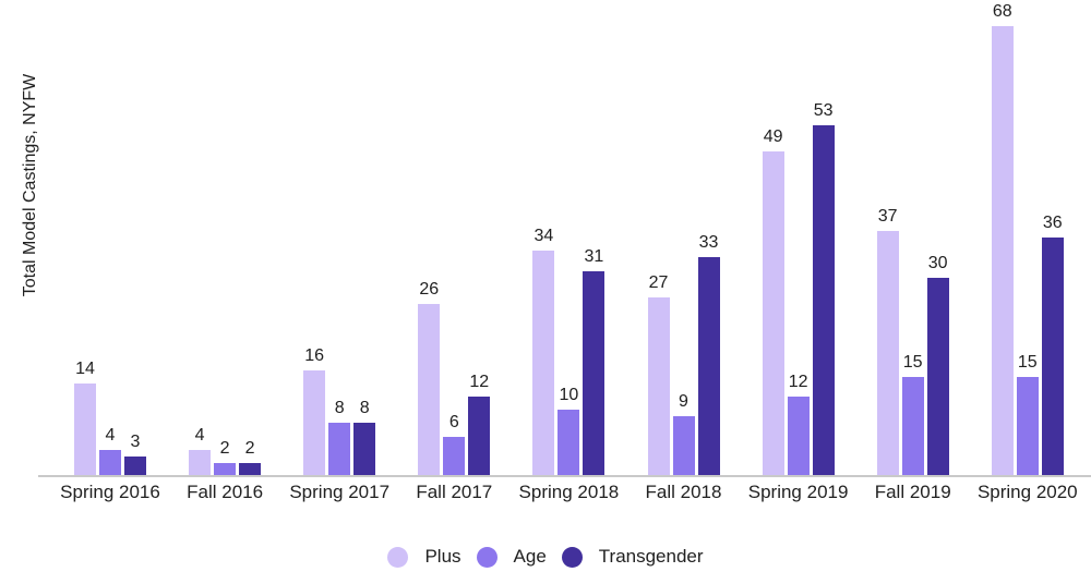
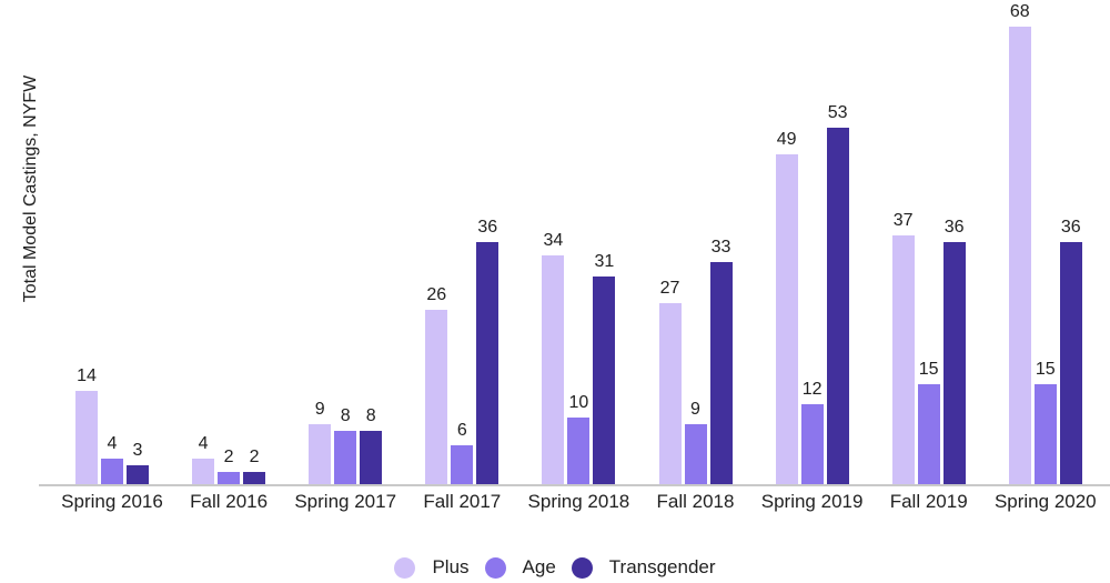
Plus/Spring 2017: 16 -> 9
Transgender/Fall 2017: 12 -> 36
Transgender/Fall 2019: 30 -> 36
